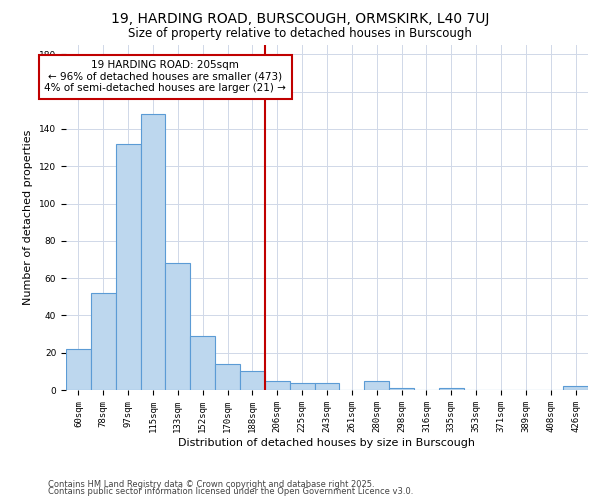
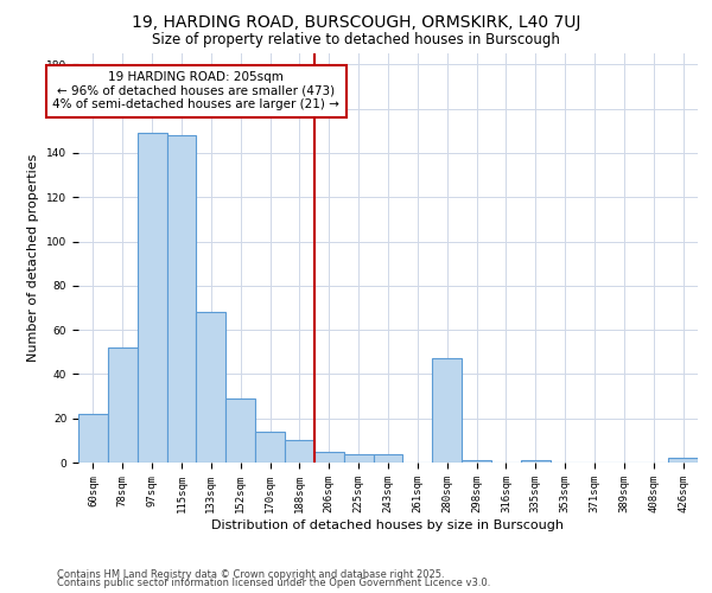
97sqm: 132 -> 149
280sqm: 5 -> 47
